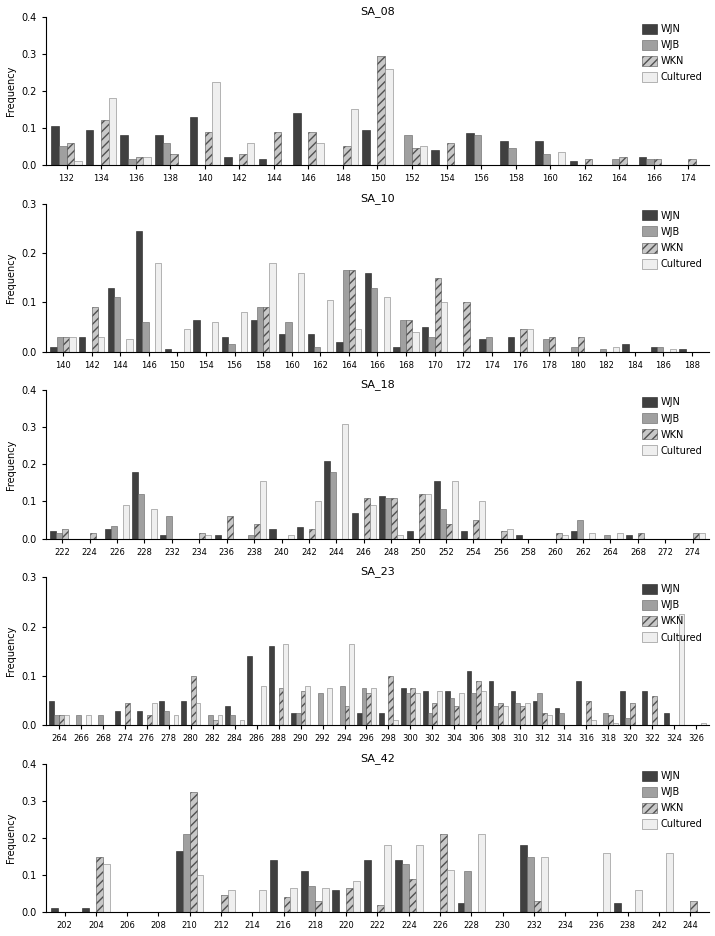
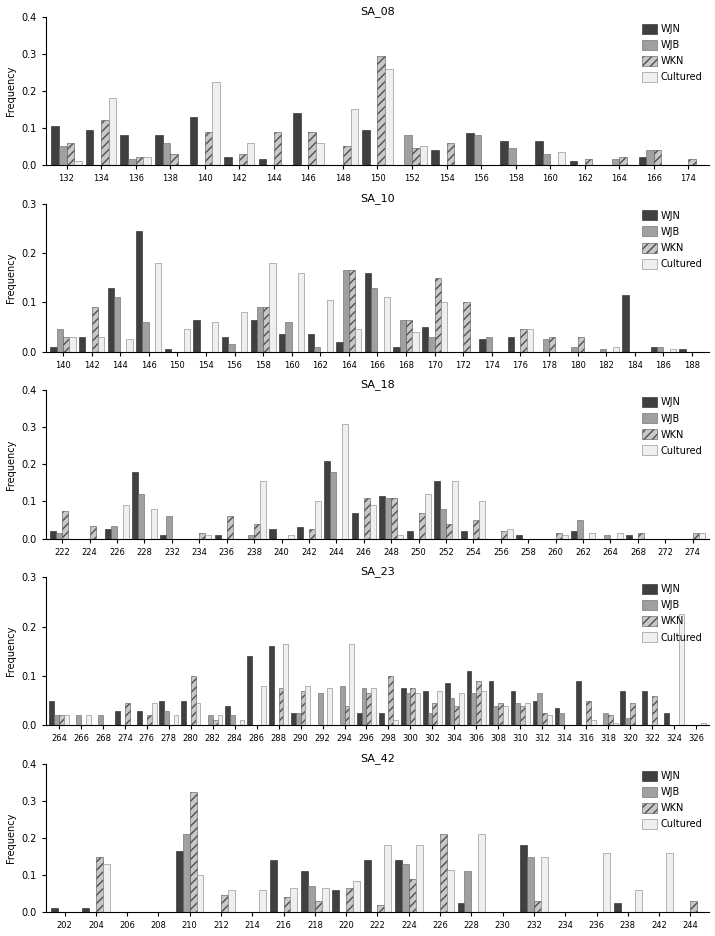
SA_08/WJB/166: 0.015 -> 0.040
SA_08/WKN/166: 0.015 -> 0.040
SA_10/WJB/140: 0.030 -> 0.045
SA_10/WJN/184: 0.015 -> 0.115
SA_18/WKN/222: 0.025 -> 0.075
SA_18/WKN/224: 0.015 -> 0.035
SA_18/WKN/250: 0.120 -> 0.070
SA_23/WJN/304: 0.070 -> 0.085
